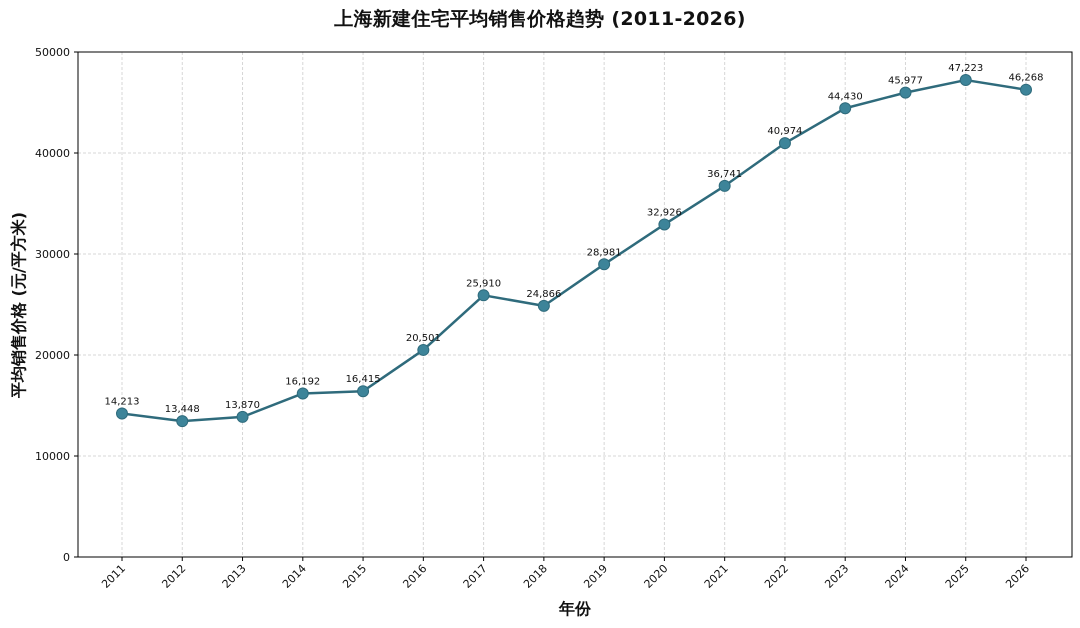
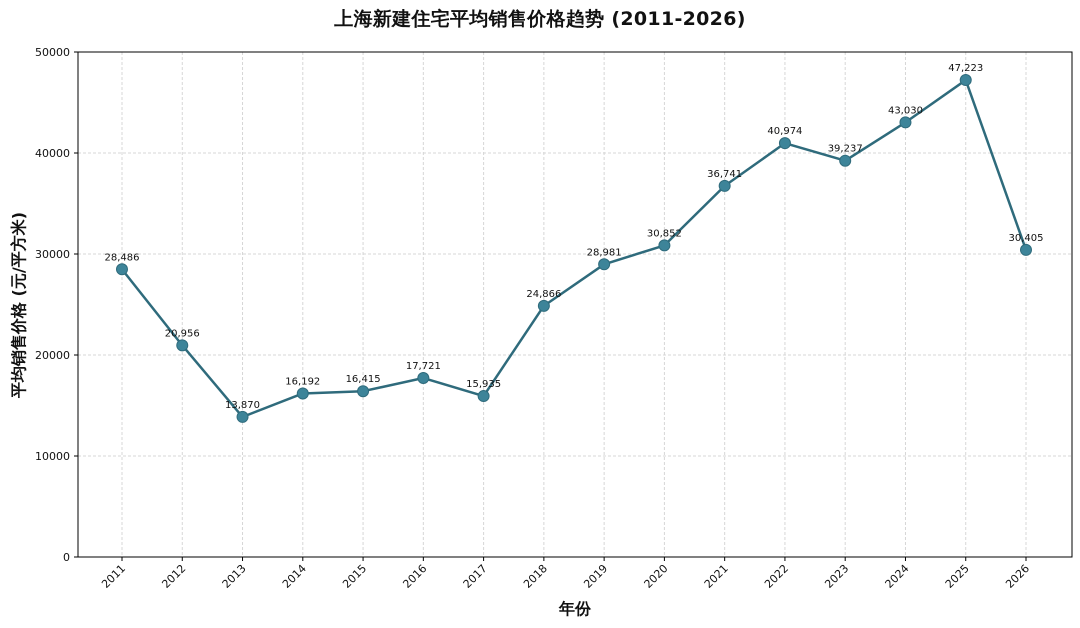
2011: 14,213 -> 28,486
2012: 13,448 -> 20,956
2016: 20,501 -> 17,721
2017: 25,910 -> 15,935
2020: 32,926 -> 30,852
2023: 44,430 -> 39,237
2024: 45,977 -> 43,030
2026: 46,268 -> 30,405
